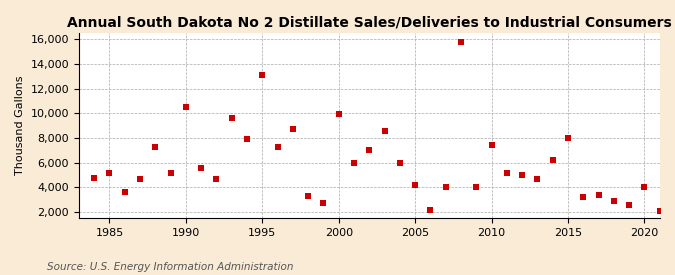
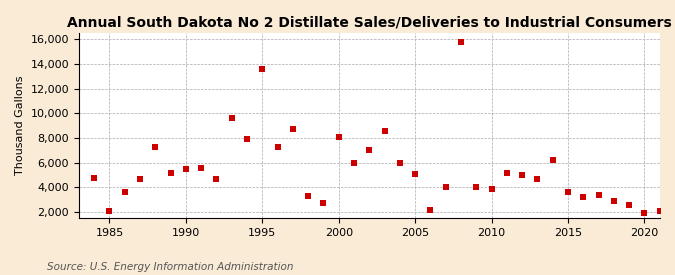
1985: 5,200 -> 2,100
1990: 10,500 -> 5,500
1995: 13,100 -> 13,600
2000: 9,900 -> 8,100
2005: 4,200 -> 5,100
2010: 7,400 -> 3,900
2015: 8,000 -> 3,600
2020: 4,000 -> 1,900
